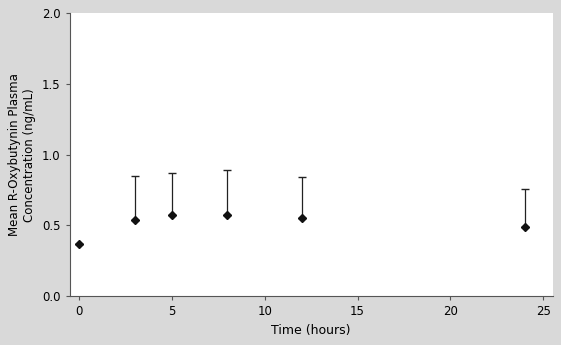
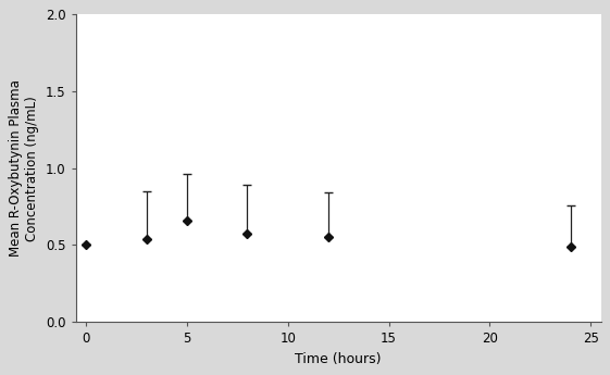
0: 0.37 -> 0.50
5: 0.57 -> 0.66
